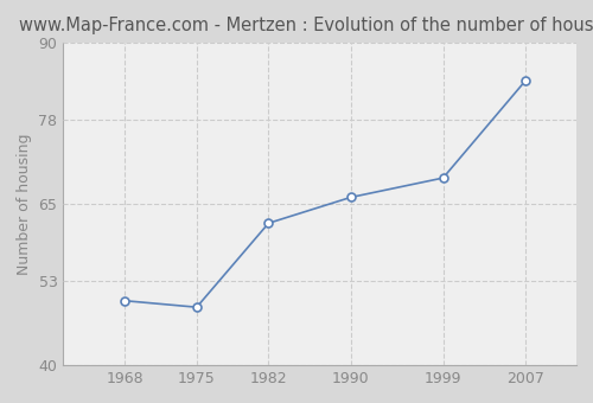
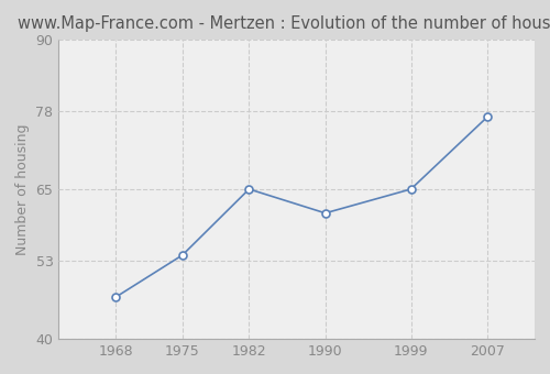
1968: 50 -> 47
1975: 49 -> 54
1982: 62 -> 65
1990: 66 -> 61
1999: 69 -> 65
2007: 84 -> 77
